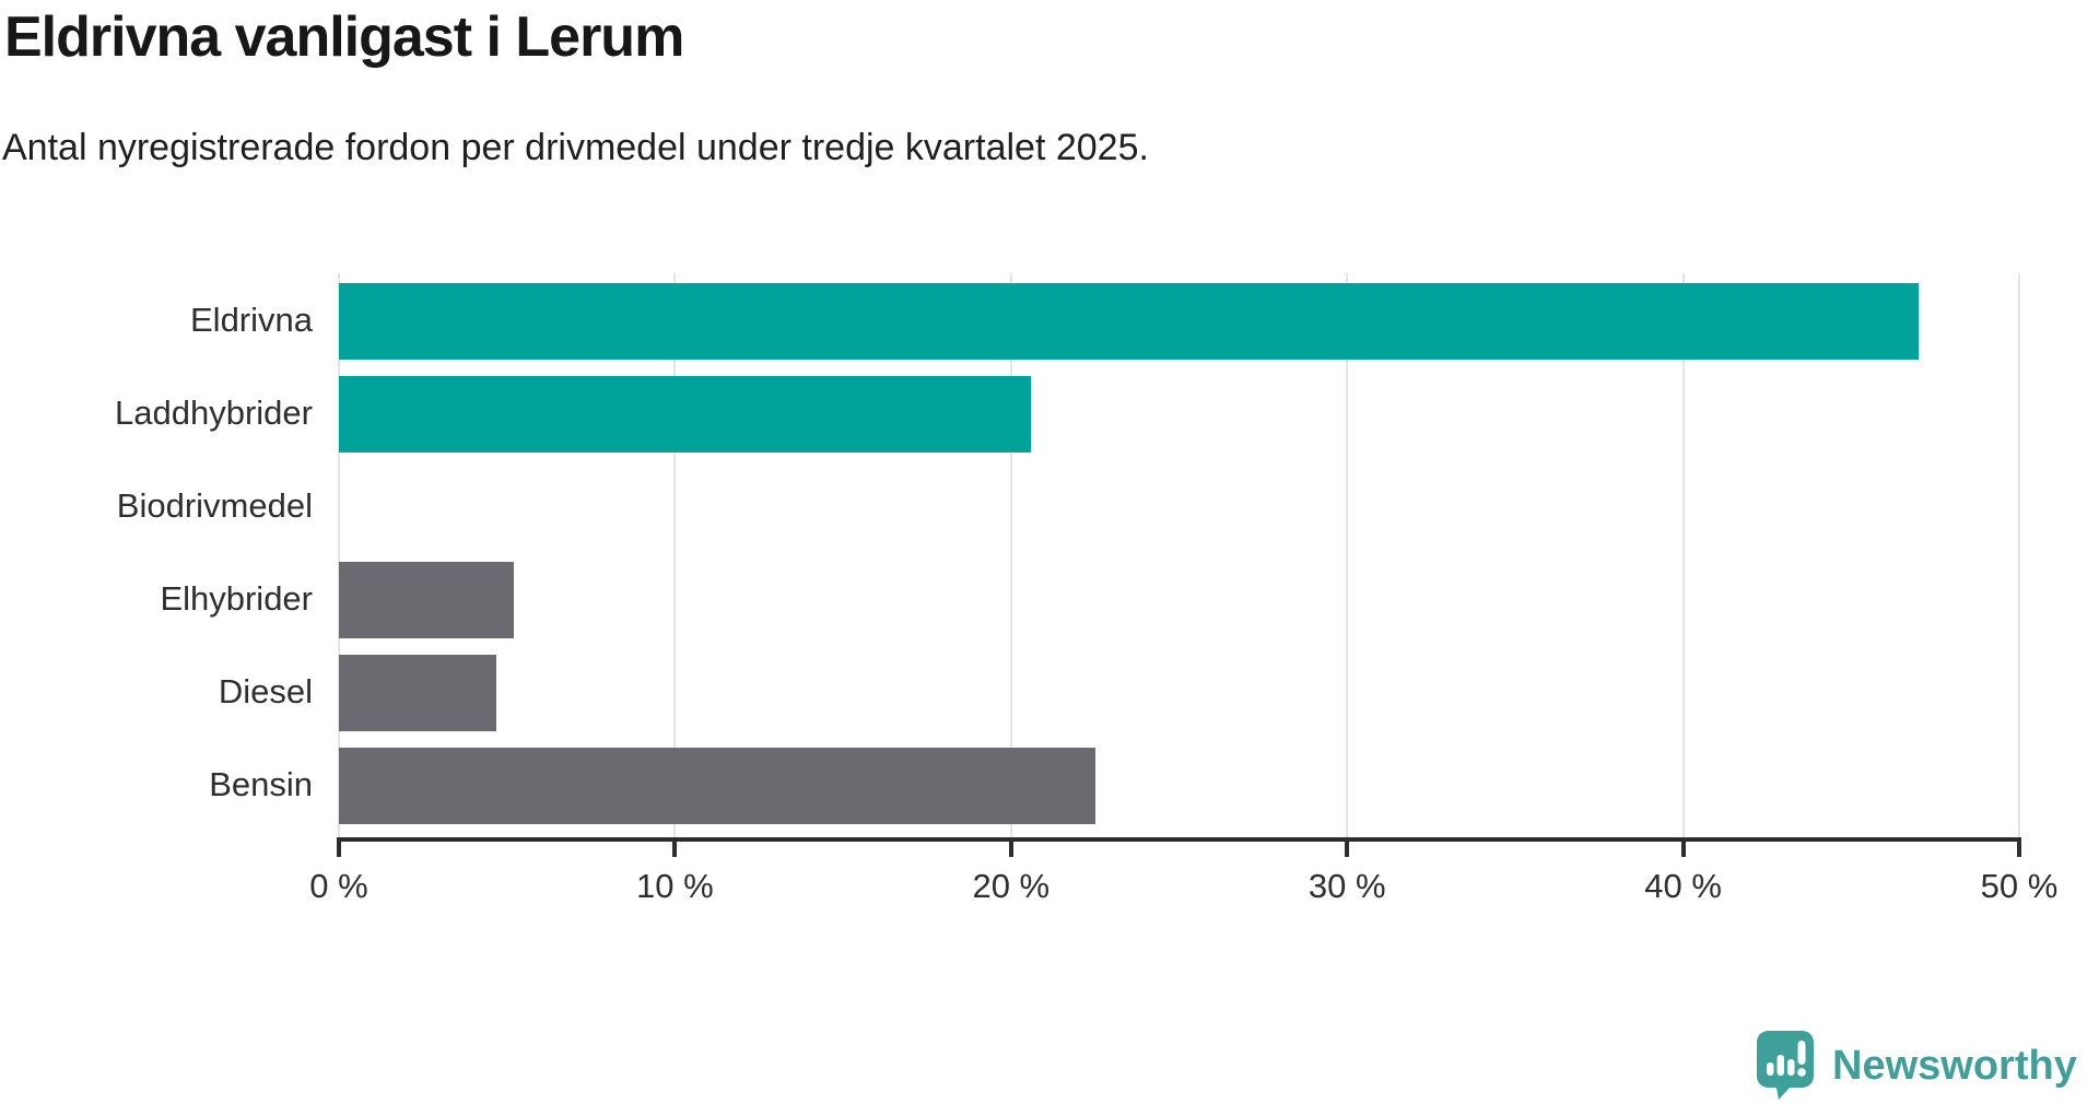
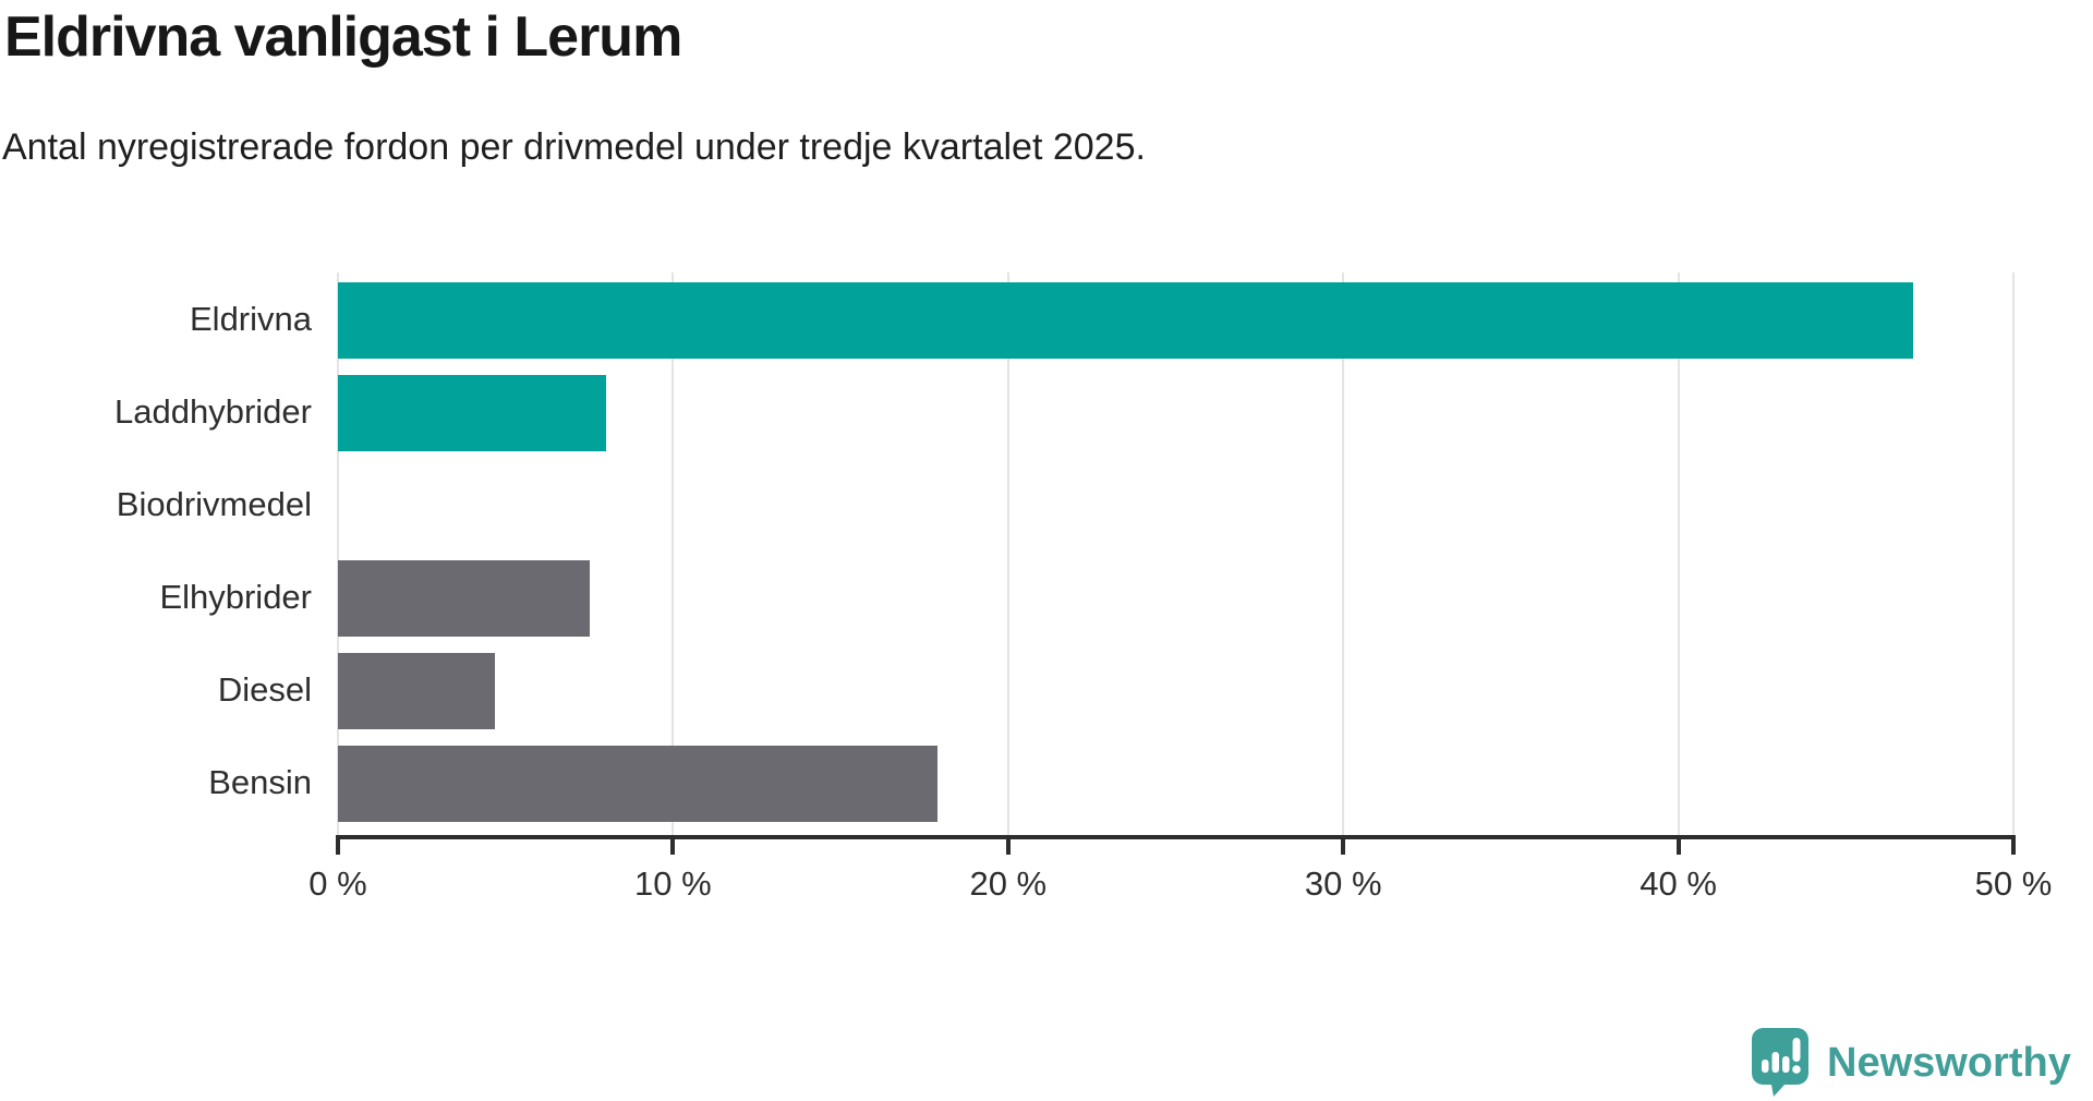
Laddhybrider: 20.6% -> 8.0%
Elhybrider: 5.2% -> 7.5%
Bensin: 22.5% -> 17.9%
